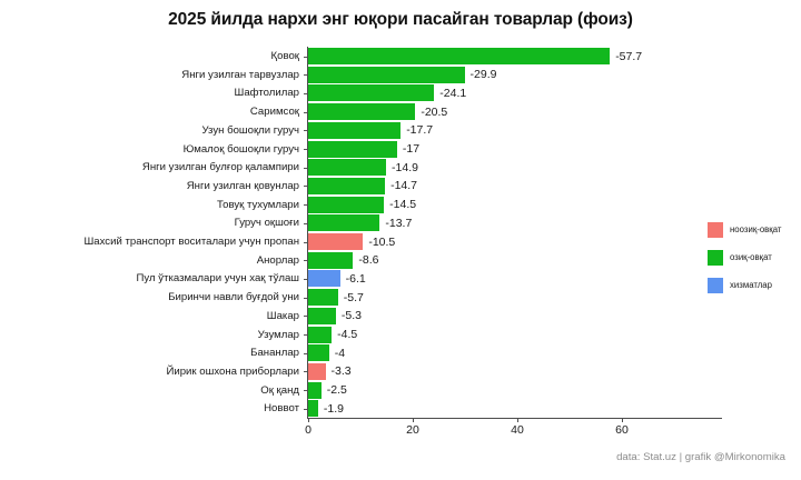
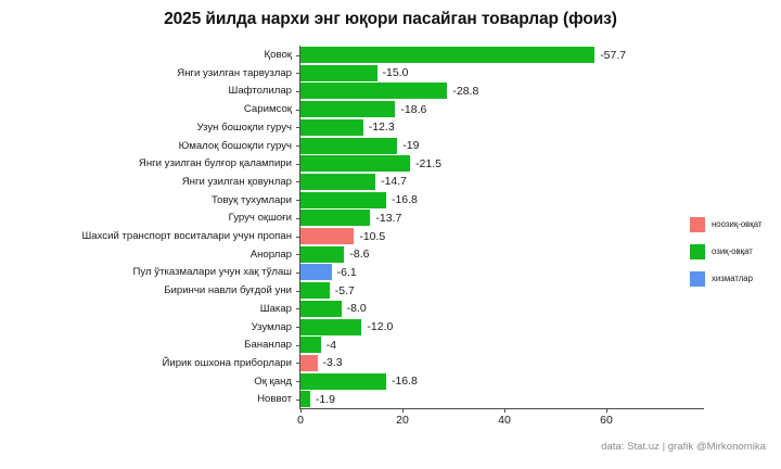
Янги узилган тарвузлар: -29.9 -> -15.0
Шафтолилар: -24.1 -> -28.8
Саримсоқ: -20.5 -> -18.6
Узун бошоқли гуруч: -17.7 -> -12.3
Юмалоқ бошоқли гуруч: -17 -> -19
Янги узилган булғор қалампири: -14.9 -> -21.5
Товуқ тухумлари: -14.5 -> -16.8
Шакар: -5.3 -> -8.0
Узумлар: -4.5 -> -12.0
Оқ қанд: -2.5 -> -16.8
